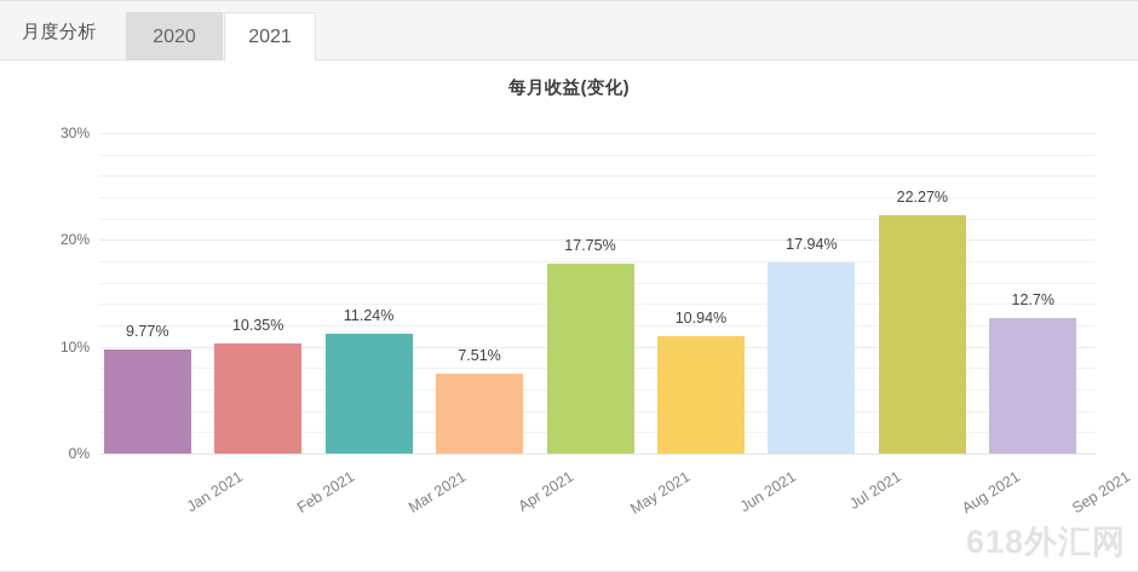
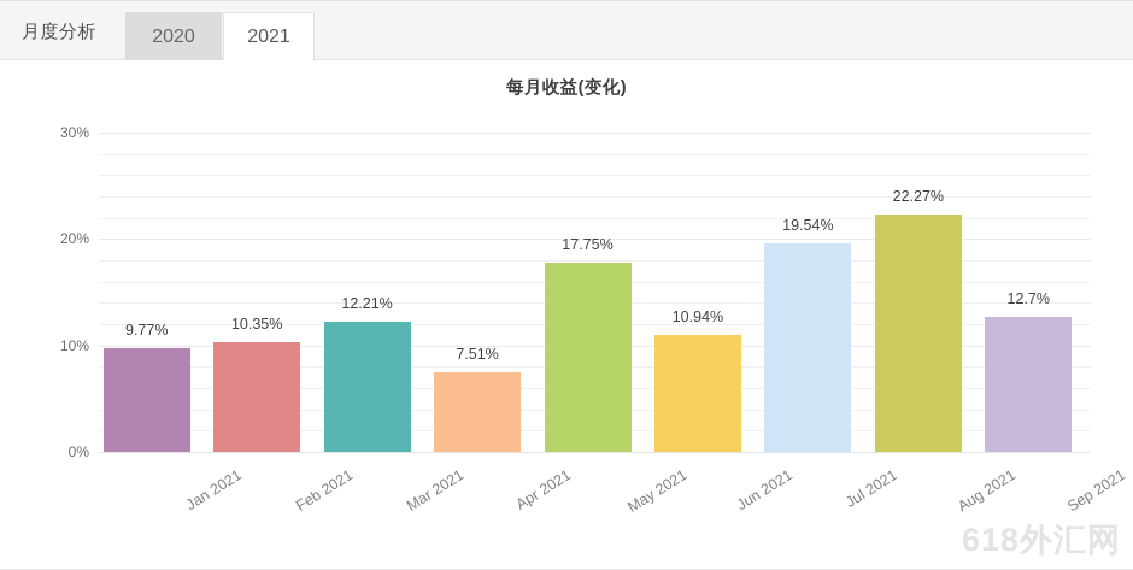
Mar 2021: 11.24% -> 12.21%
Jul 2021: 17.94% -> 19.54%
